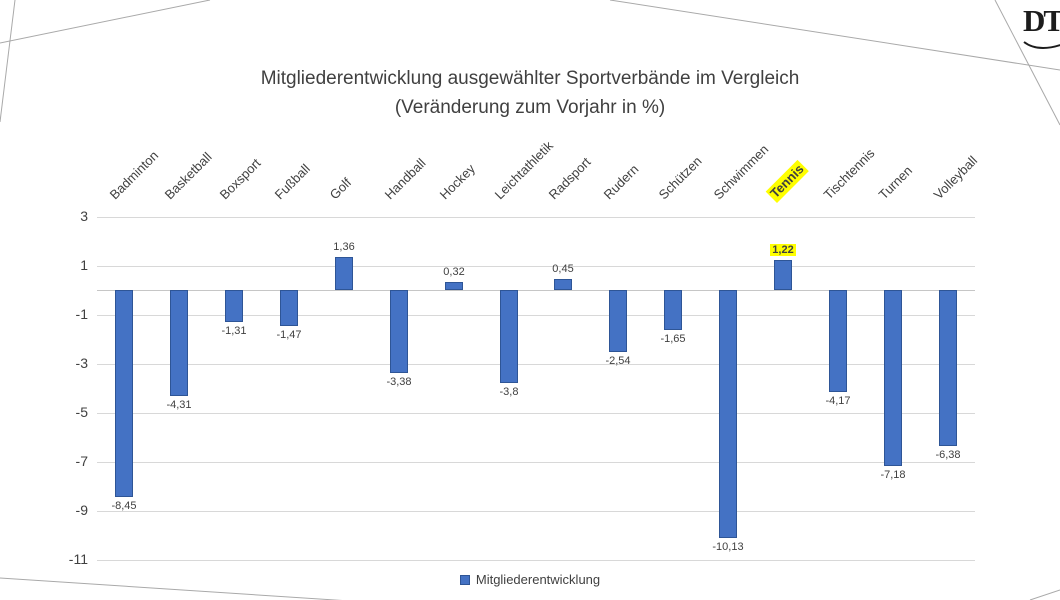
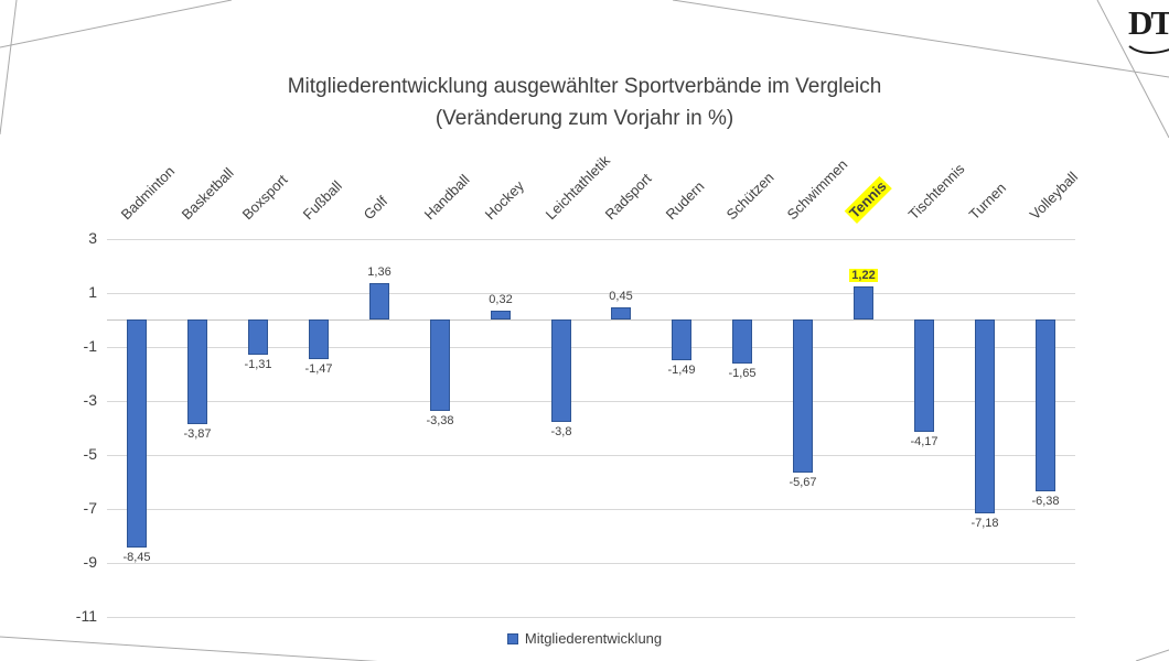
Basketball: -4,31 -> -3,87
Rudern: -2,54 -> -1,49
Schwimmen: -10,13 -> -5,67
